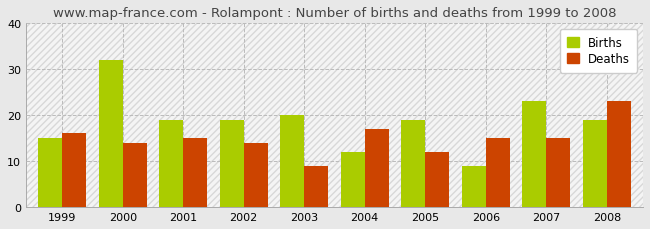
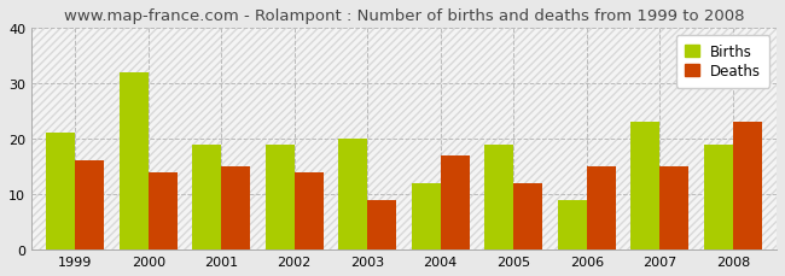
Births/1999: 15 -> 21
